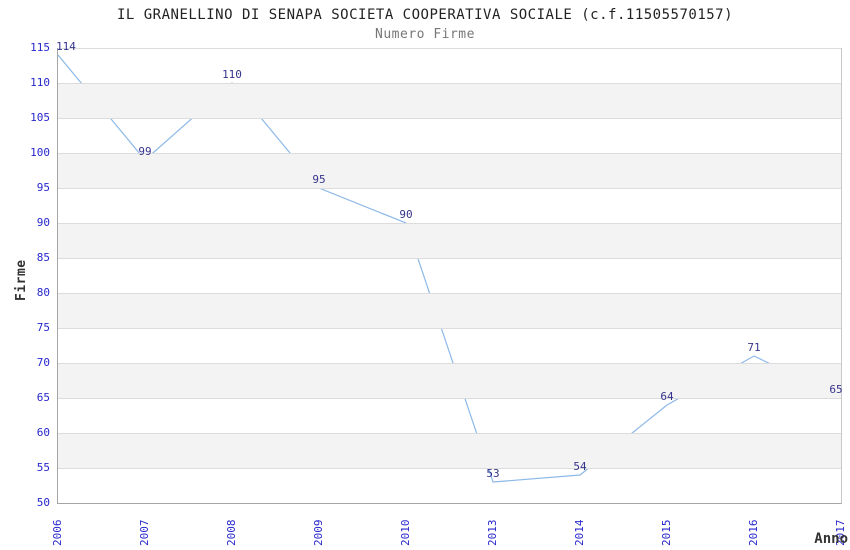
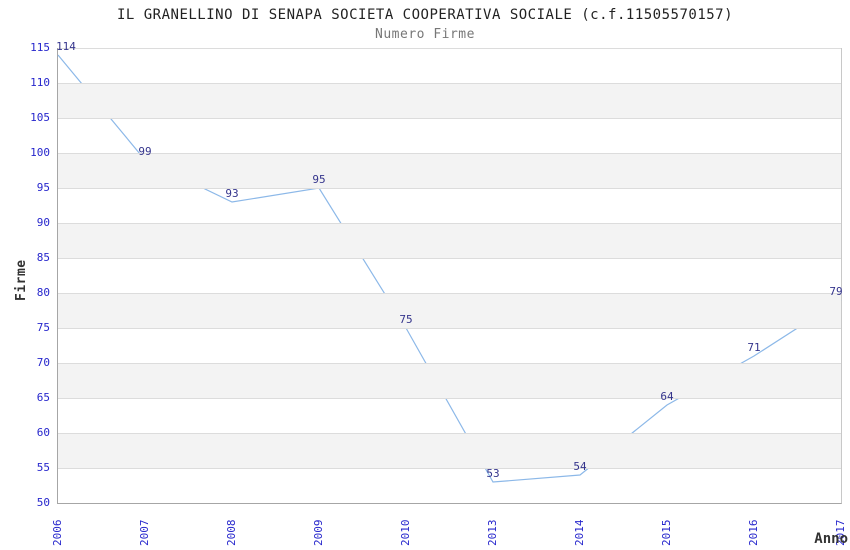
2008: 110 -> 93
2010: 90 -> 75
2017: 65 -> 79
